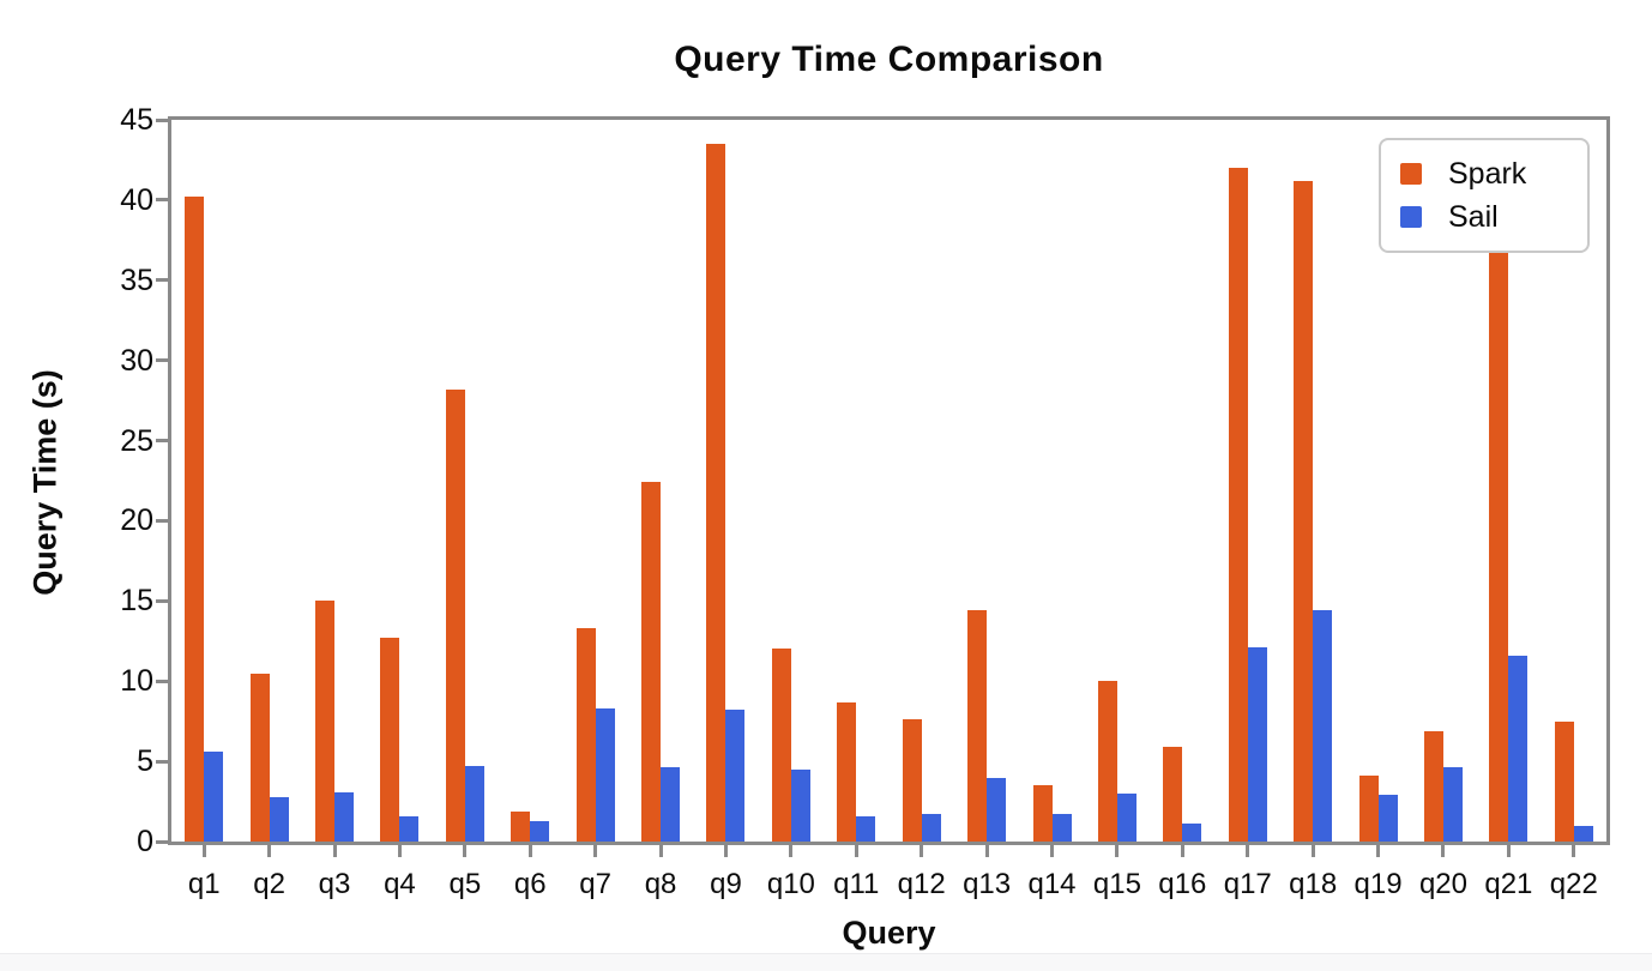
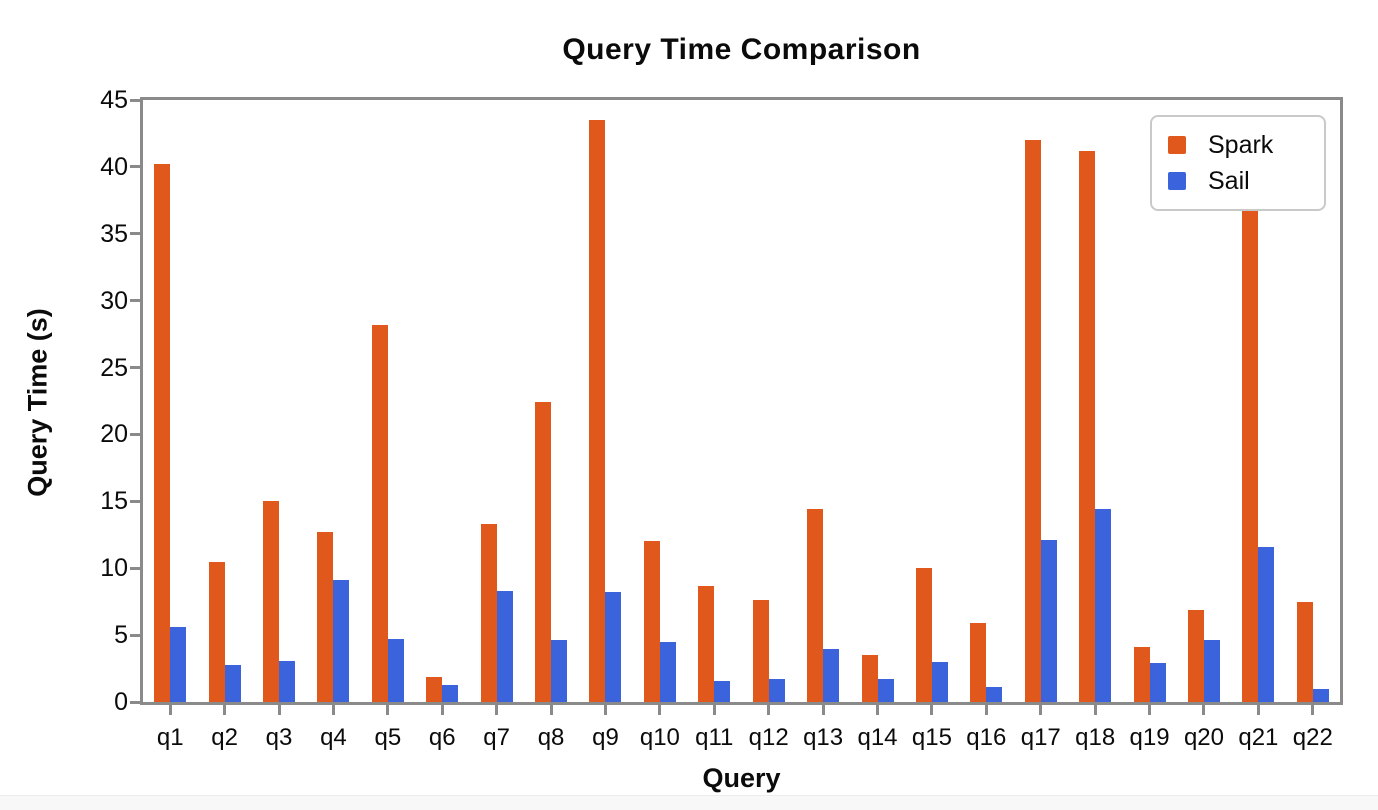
Sail/q4: 1.6 -> 9.1
